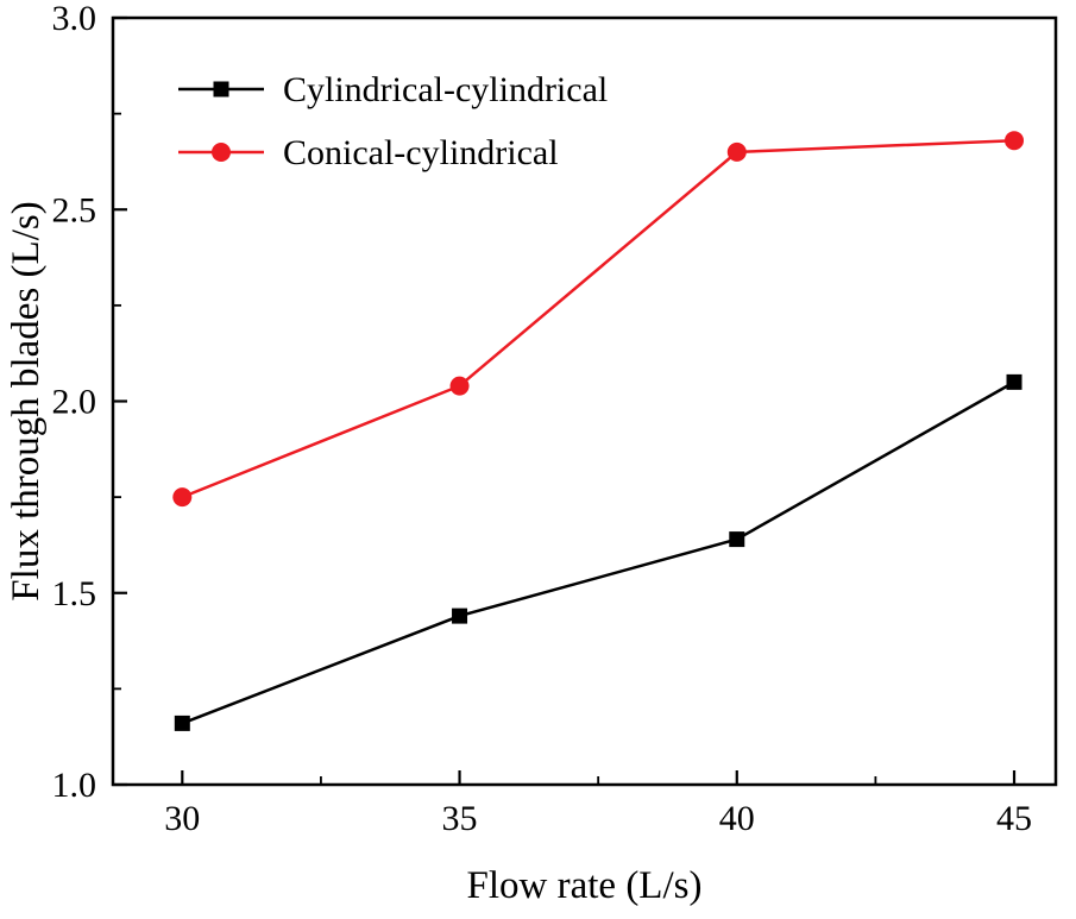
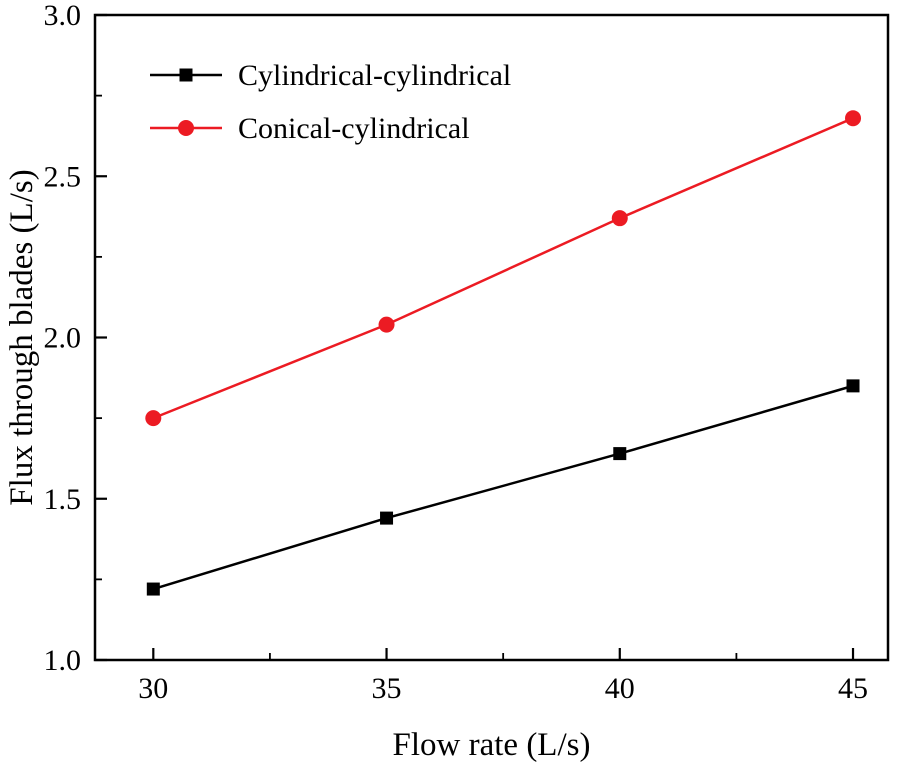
Cylindrical-cylindrical/30: 1.16 -> 1.22
Conical-cylindrical/40: 2.65 -> 2.37
Cylindrical-cylindrical/45: 2.05 -> 1.85
